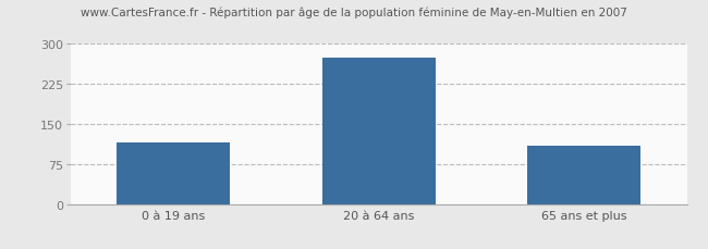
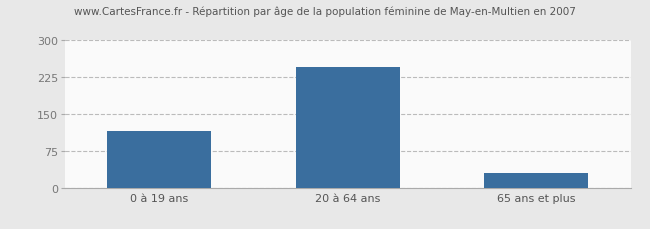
20 à 64 ans: 275 -> 245
65 ans et plus: 110 -> 30
